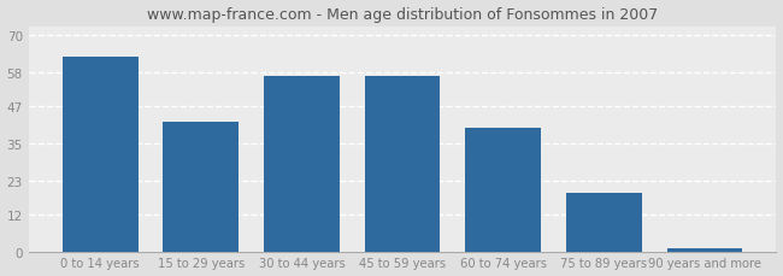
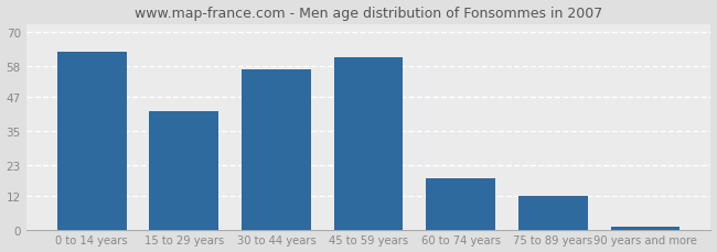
45 to 59 years: 57 -> 61
60 to 74 years: 40 -> 18
75 to 89 years: 19 -> 12
